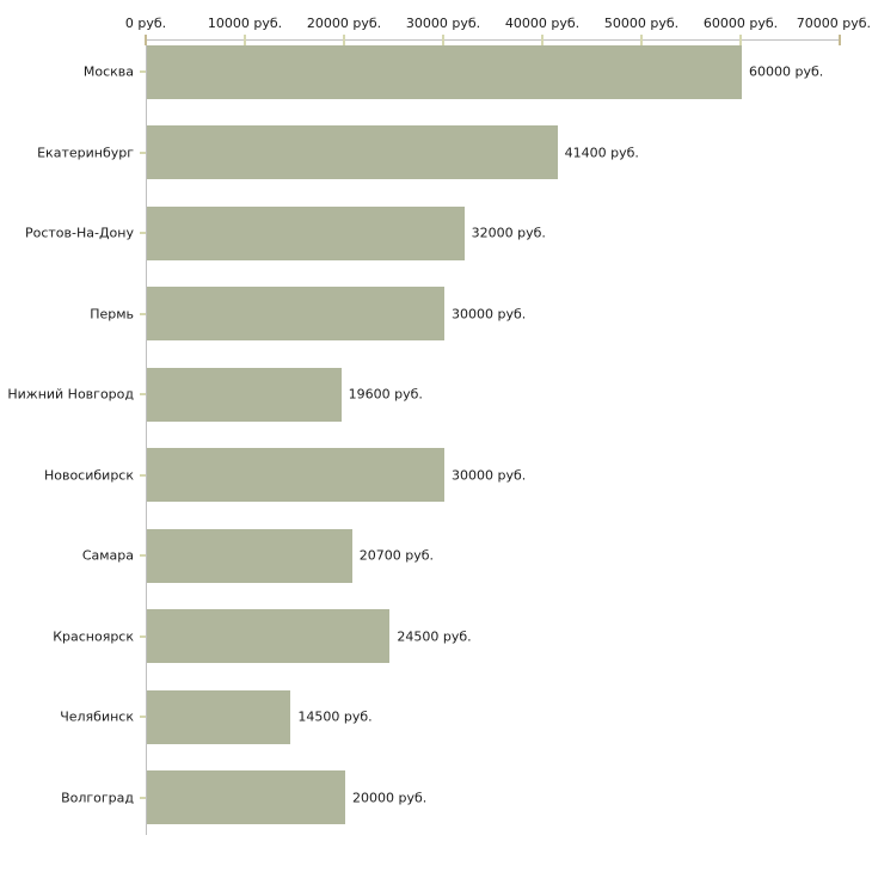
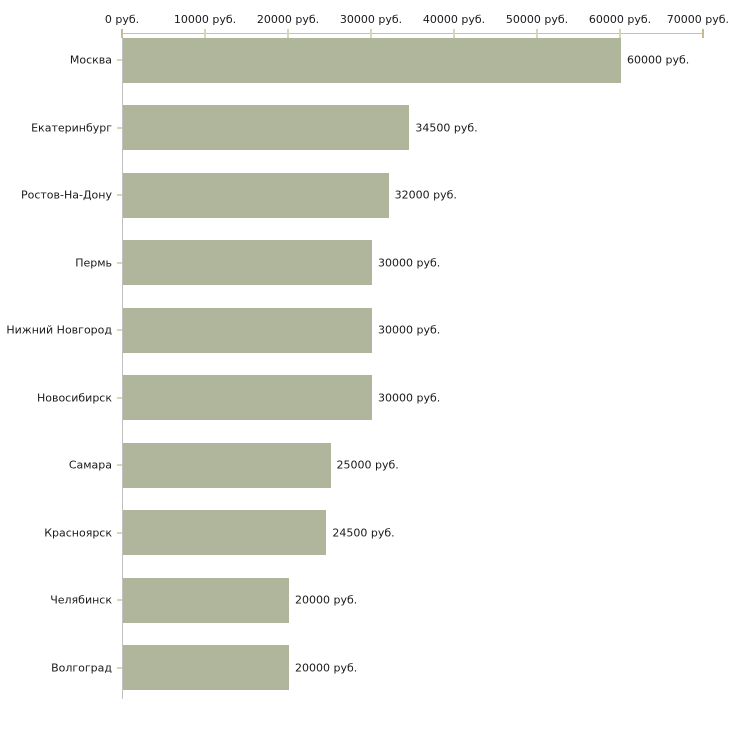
Екатеринбург: 41400 -> 34500
Нижний Новгород: 19600 -> 30000
Самара: 20700 -> 25000
Челябинск: 14500 -> 20000
